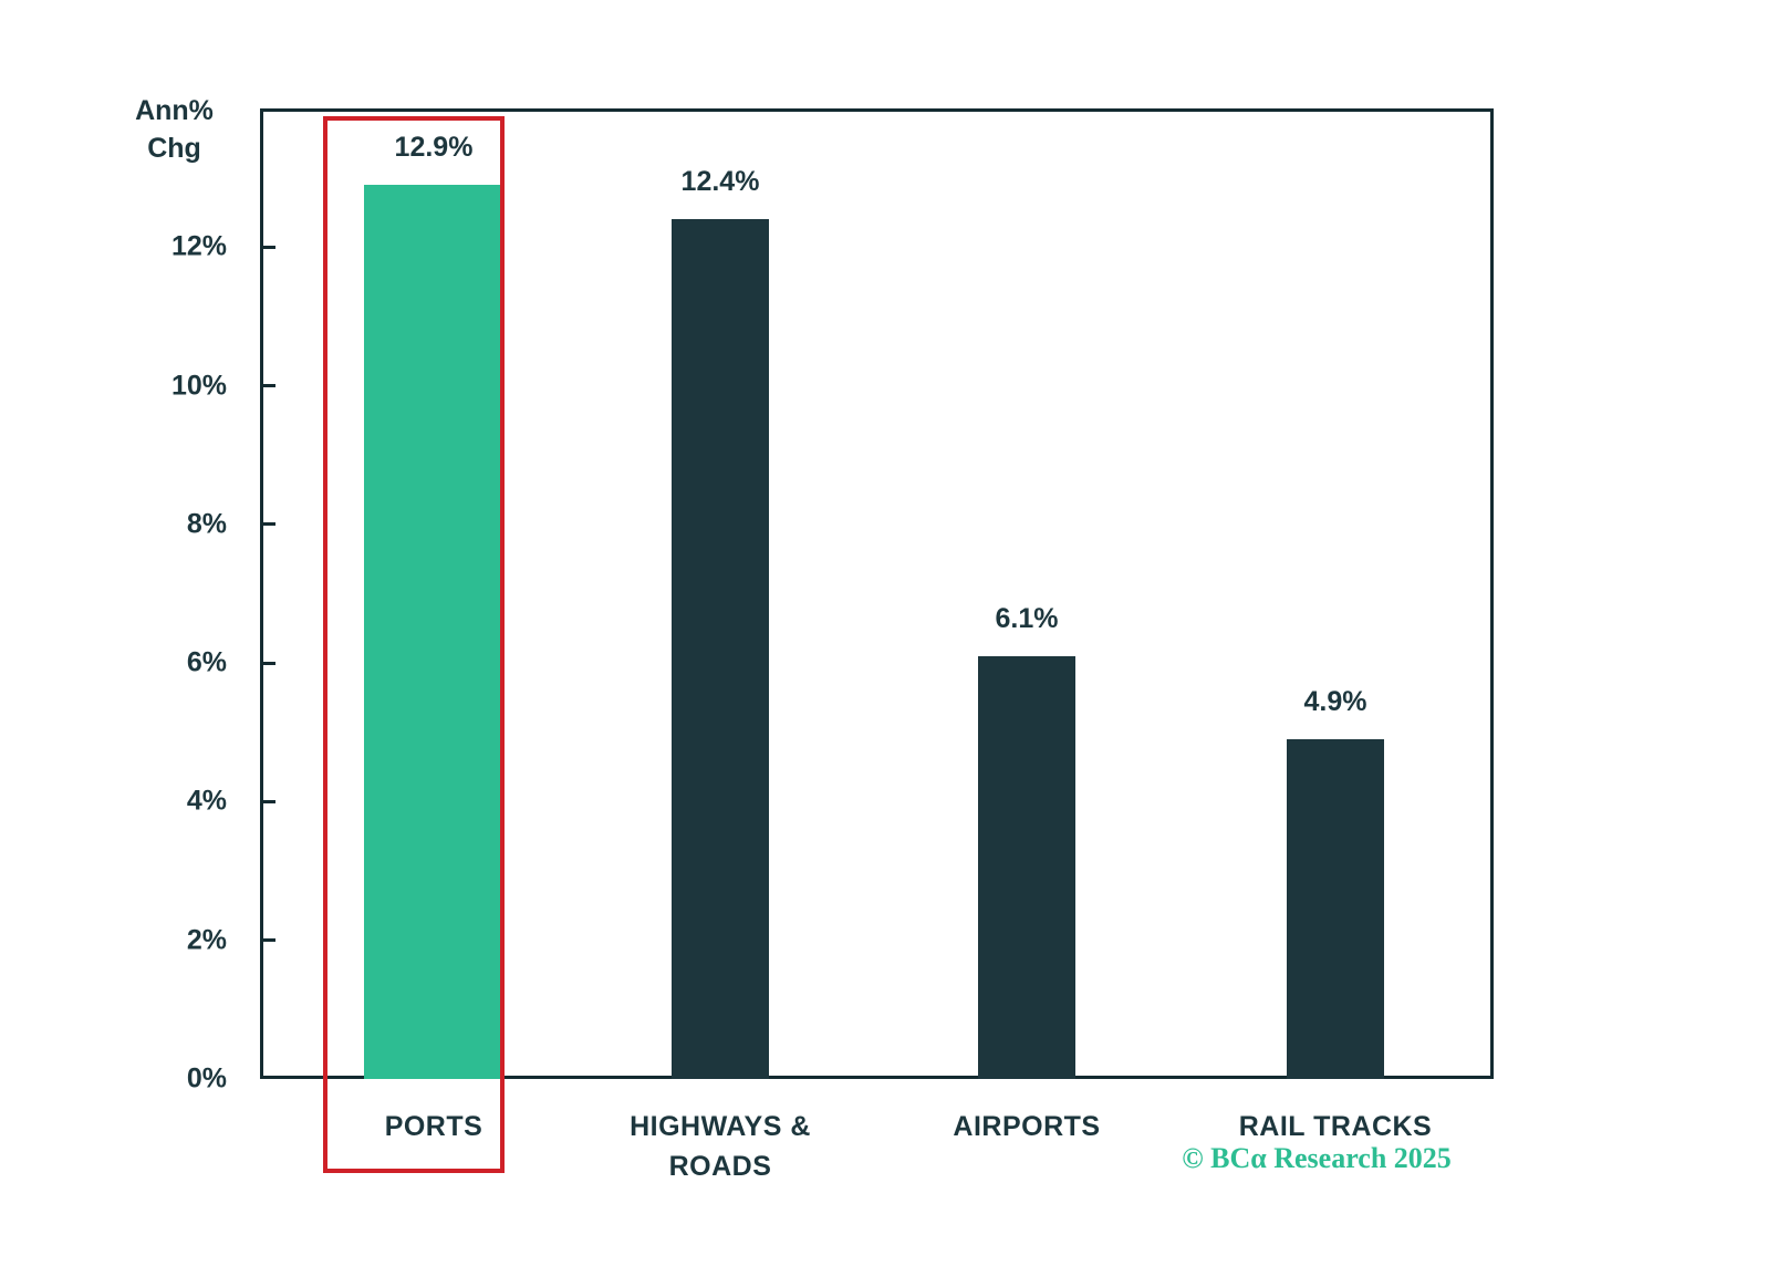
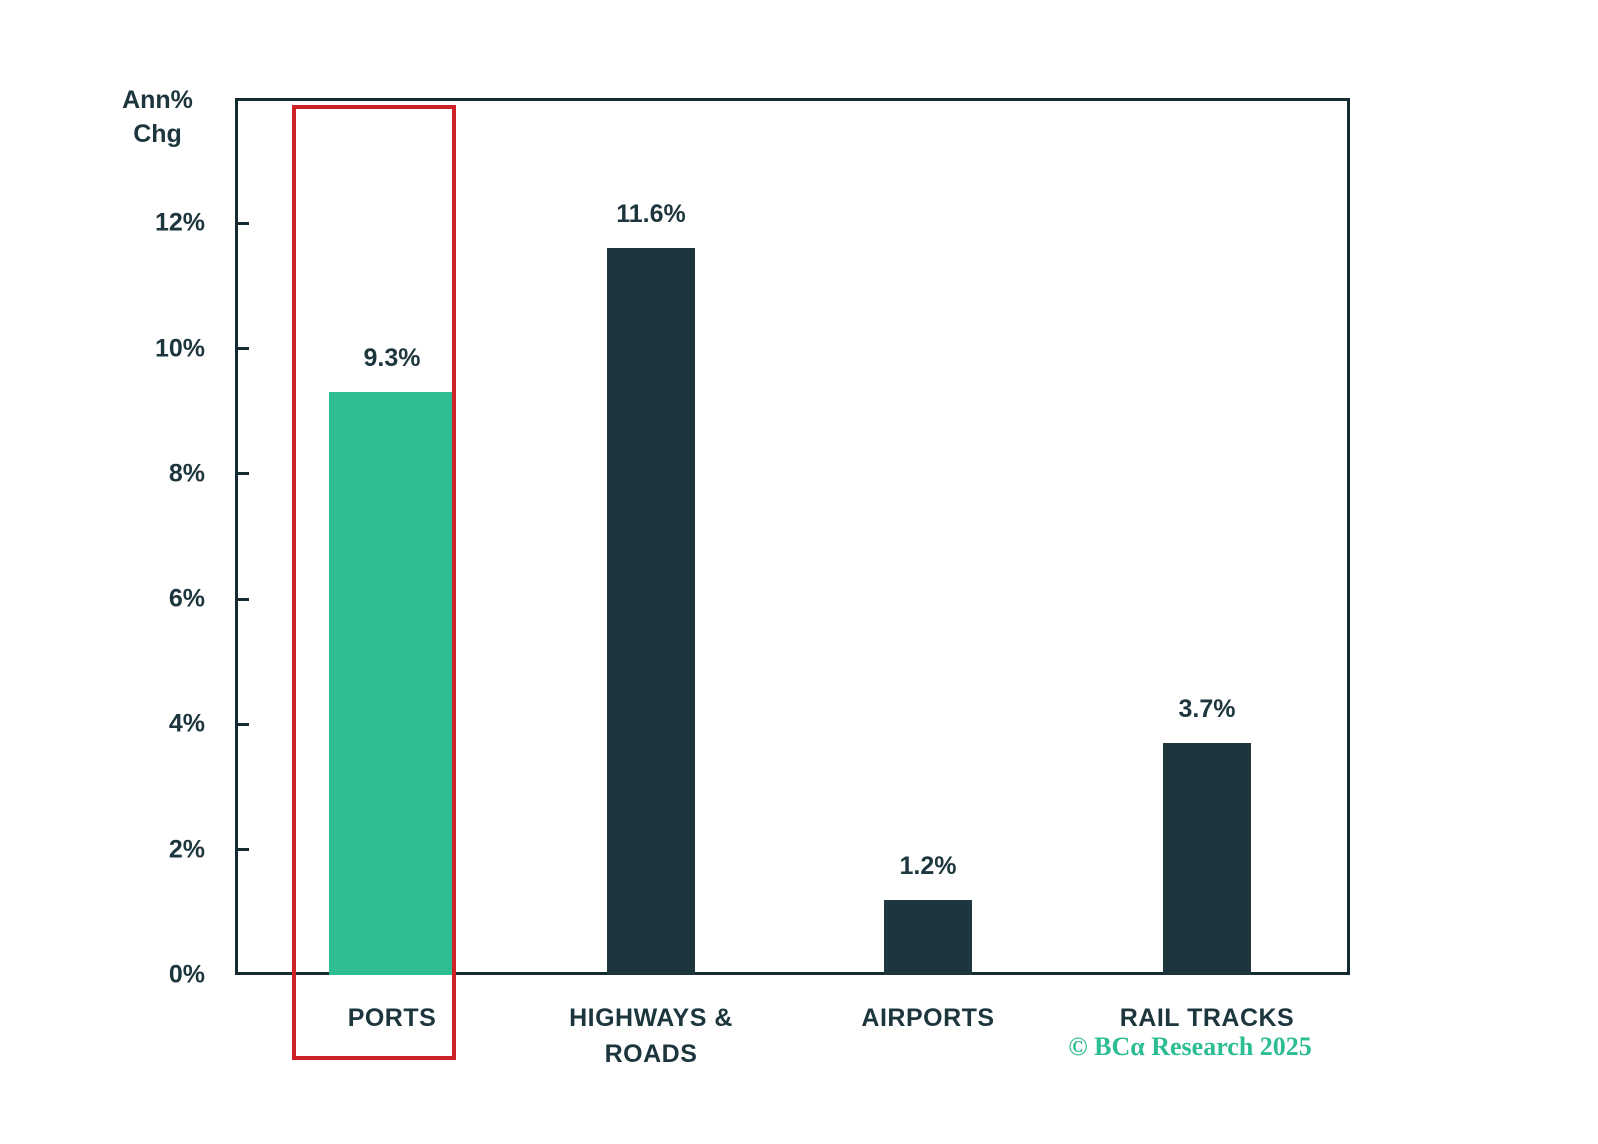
PORTS: 12.9% -> 9.3%
HIGHWAYS & ROADS: 12.4% -> 11.6%
AIRPORTS: 6.1% -> 1.2%
RAIL TRACKS: 4.9% -> 3.7%
